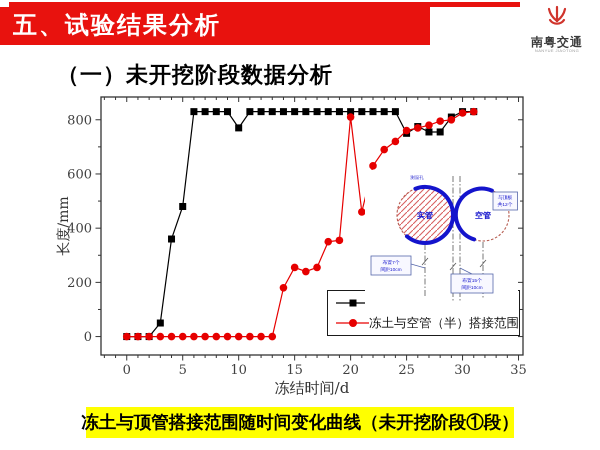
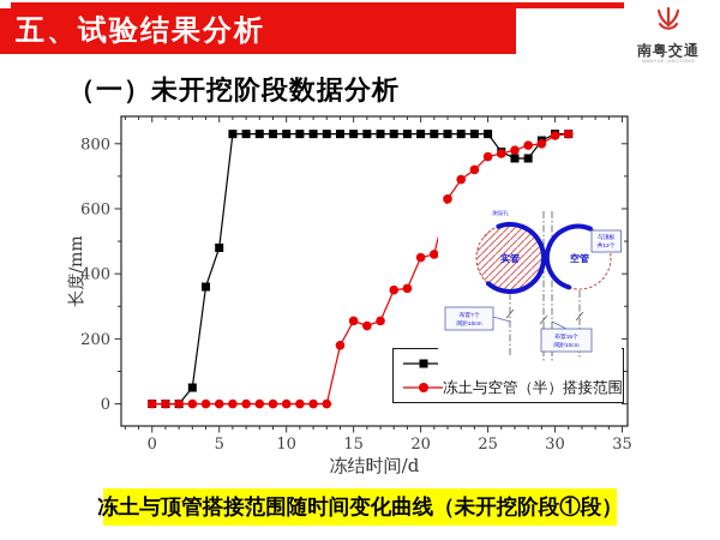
冻土与实管（半）搭接范围/10: 770 -> 830
冻土与空管（半）搭接范围/20: 810 -> 450
冻土与实管（半）搭接范围/25: 750 -> 830
